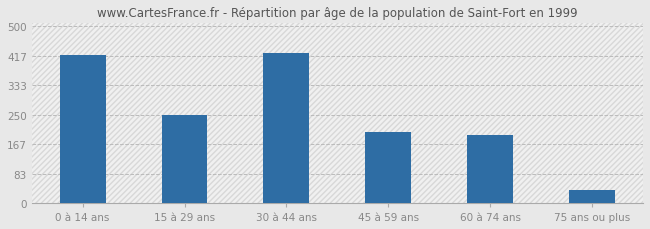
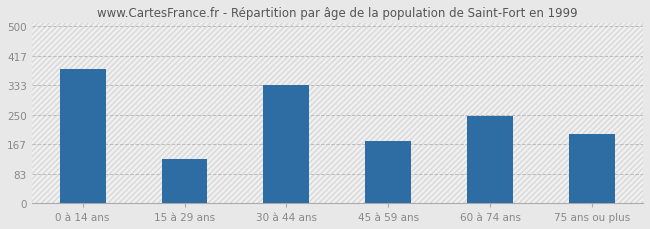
0 à 14 ans: 420 -> 380
15 à 29 ans: 250 -> 125
30 à 44 ans: 426 -> 335
45 à 59 ans: 200 -> 175
60 à 74 ans: 193 -> 245
75 ans ou plus: 38 -> 195
